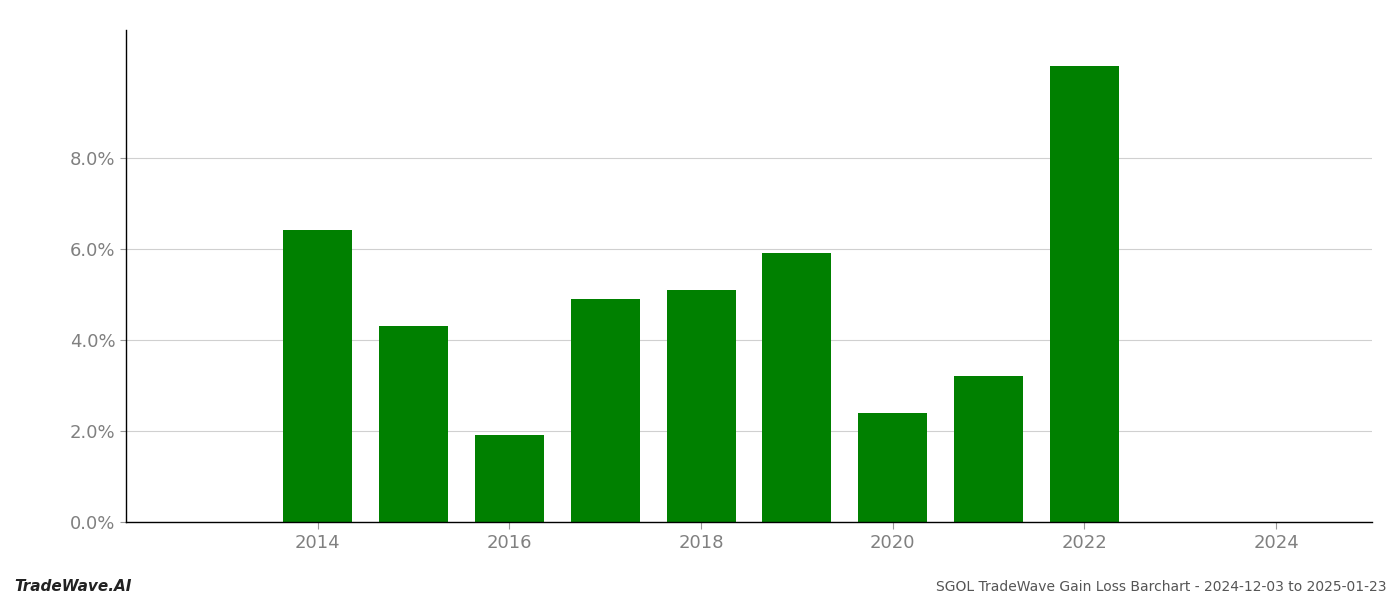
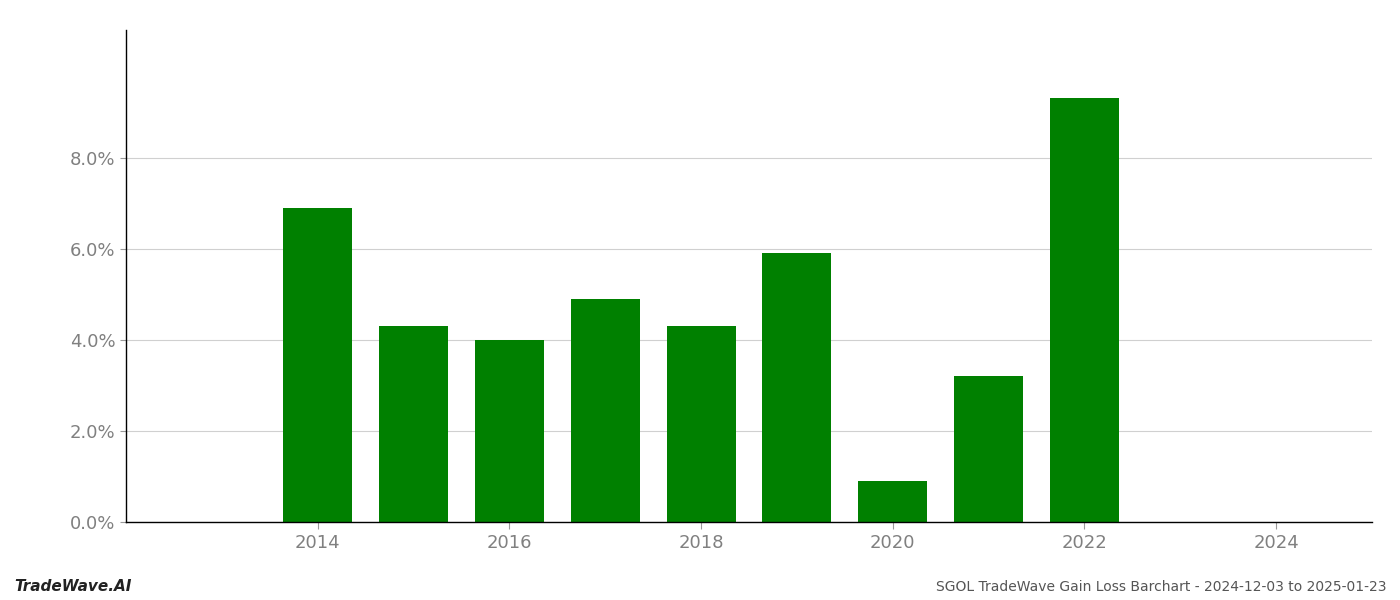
2014: 6.4% -> 6.9%
2016: 1.9% -> 4.0%
2018: 5.1% -> 4.3%
2020: 2.4% -> 0.9%
2022: 10.0% -> 9.3%
